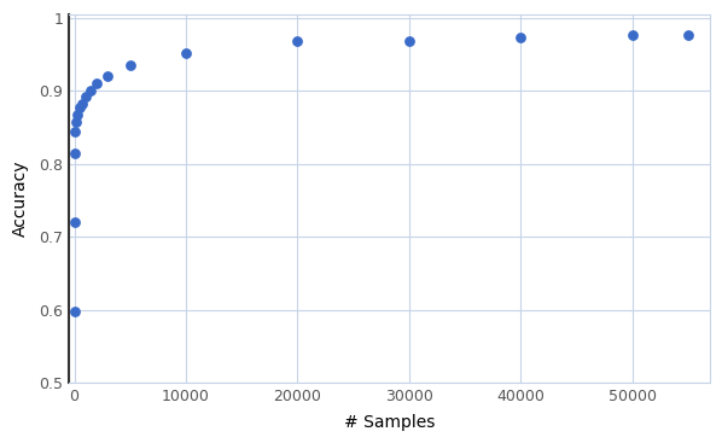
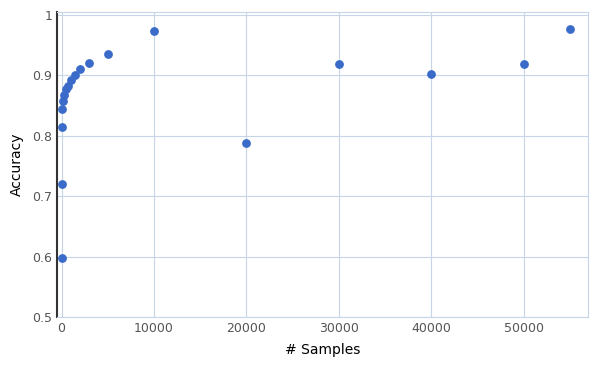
10000: 0.952 -> 0.974
20000: 0.968 -> 0.788
30000: 0.968 -> 0.918
40000: 0.973 -> 0.902
50000: 0.976 -> 0.918
